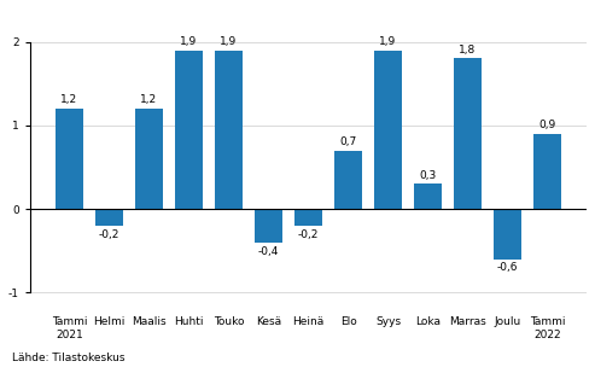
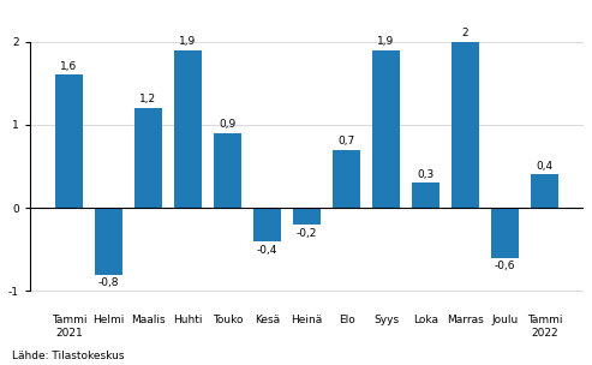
Tammi 2021: 1,2 -> 1,6
Helmi: -0,2 -> -0,8
Touko: 1,9 -> 0,9
Marras: 1,8 -> 2
Tammi 2022: 0,9 -> 0,4
